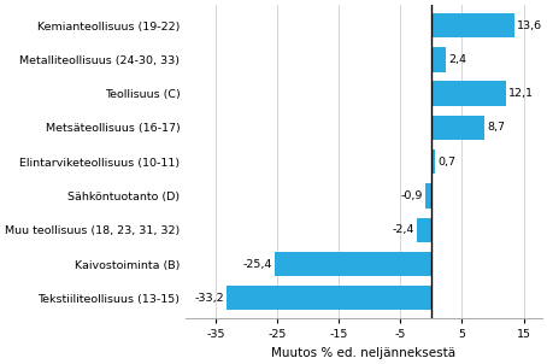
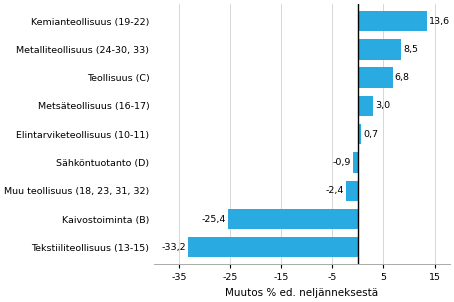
Metalliteollisuus (24-30, 33): 2,4 -> 8,5
Teollisuus (C): 12,1 -> 6,8
Metsäteollisuus (16-17): 8,7 -> 3,0
